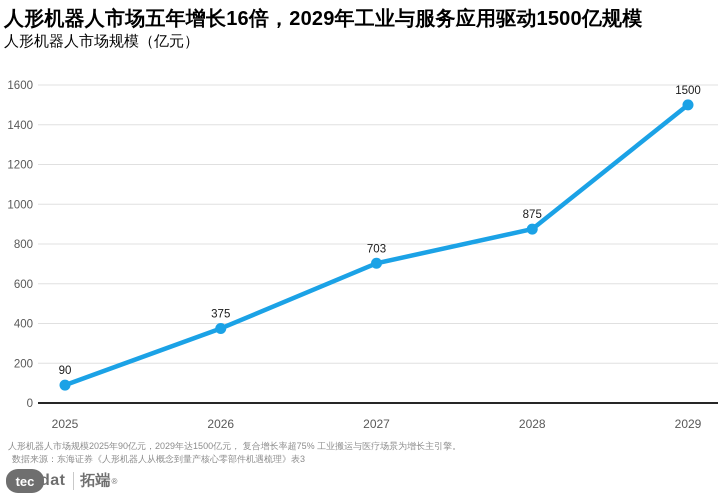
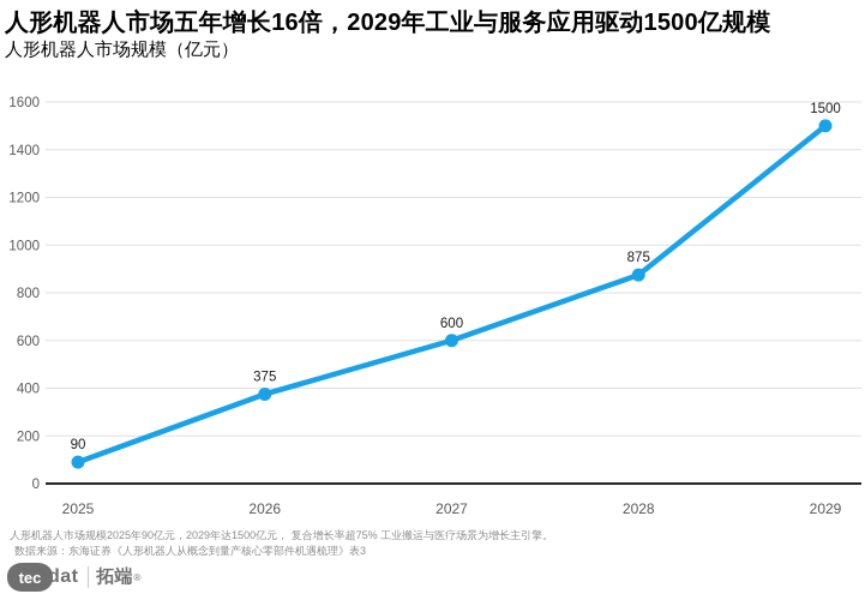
2027: 703 -> 600
